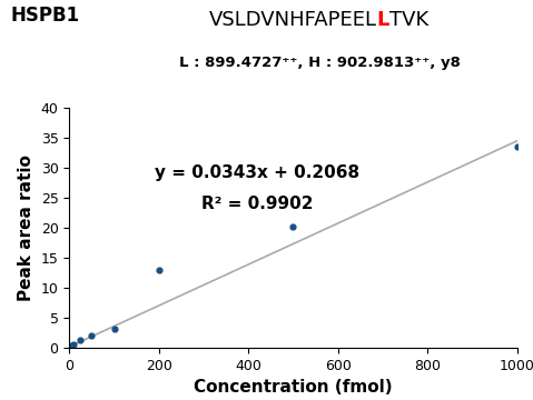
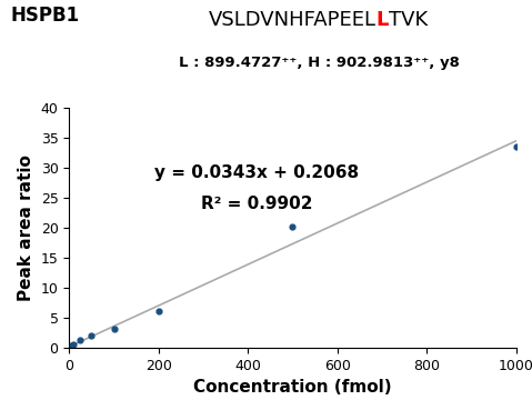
200: 13.0 -> 6.1
